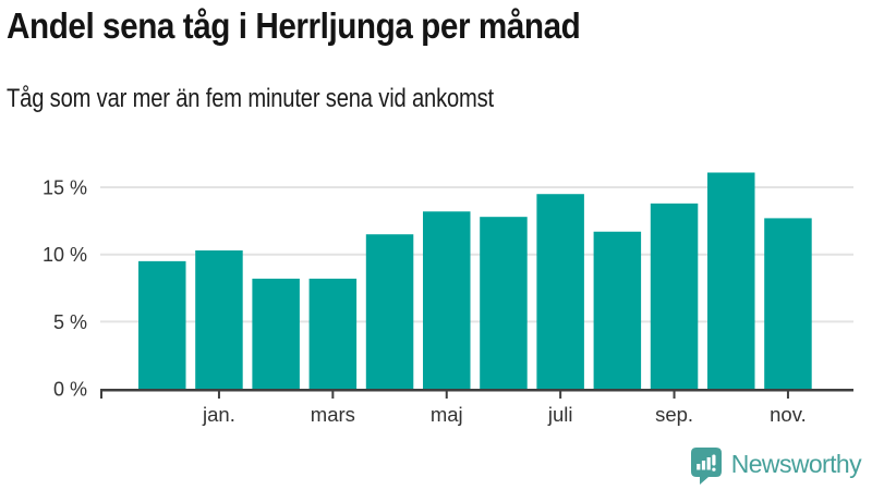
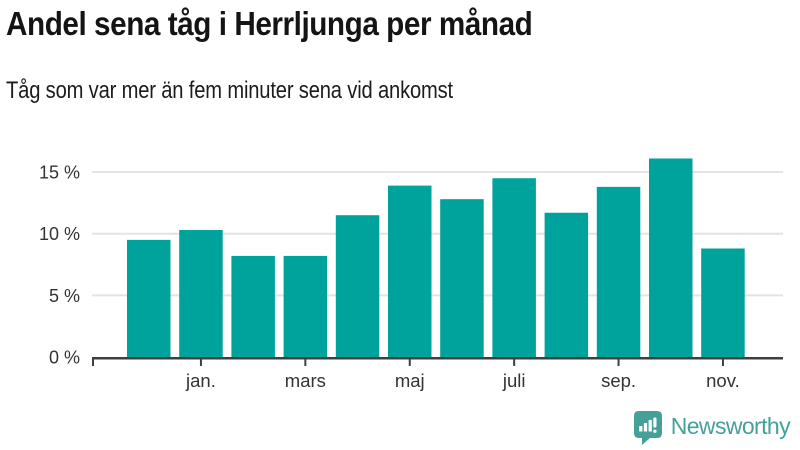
maj: 13.2% -> 13.9%
nov.: 12.7% -> 8.8%
